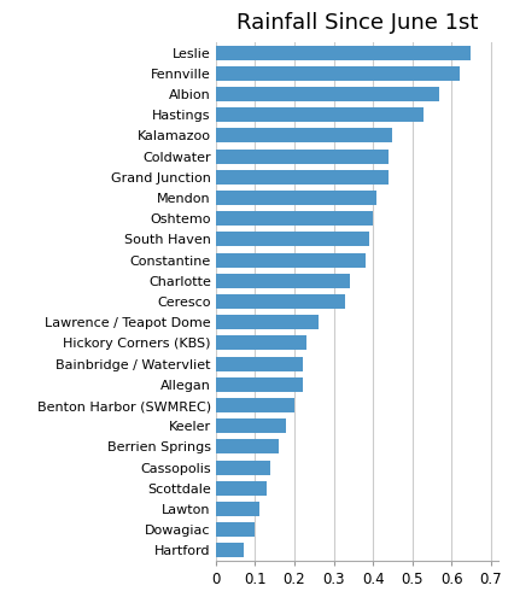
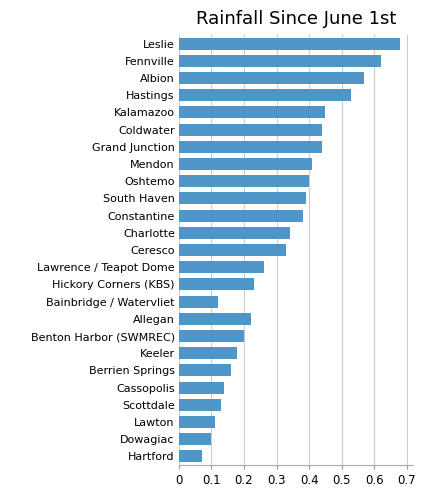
Leslie: 0.65 -> 0.68
Bainbridge / Watervliet: 0.22 -> 0.12
